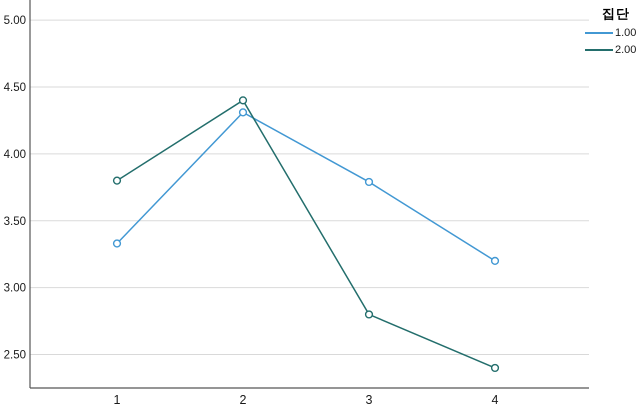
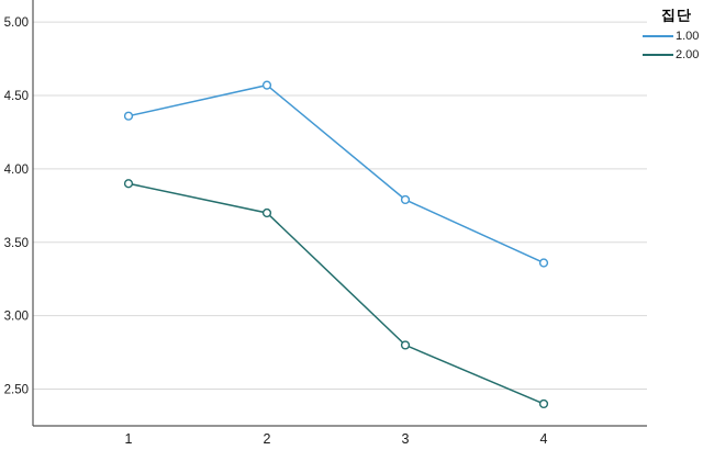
1.00/1: 3.33 -> 4.36
2.00/1: 3.8 -> 3.9
1.00/2: 4.31 -> 4.57
2.00/2: 4.4 -> 3.7
1.00/4: 3.20 -> 3.36
